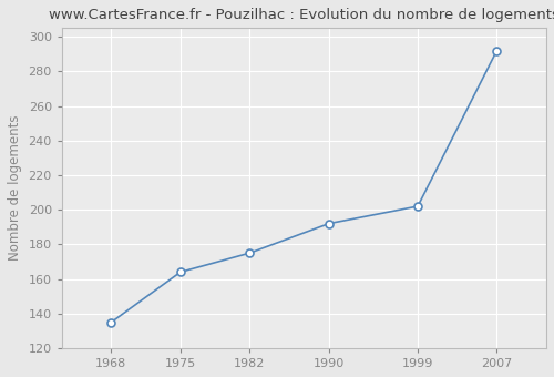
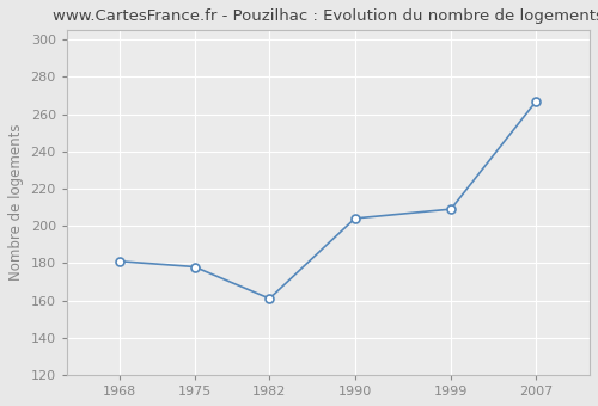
1968: 135 -> 181
1975: 164 -> 178
1982: 175 -> 161
1990: 192 -> 204
1999: 202 -> 209
2007: 292 -> 267
